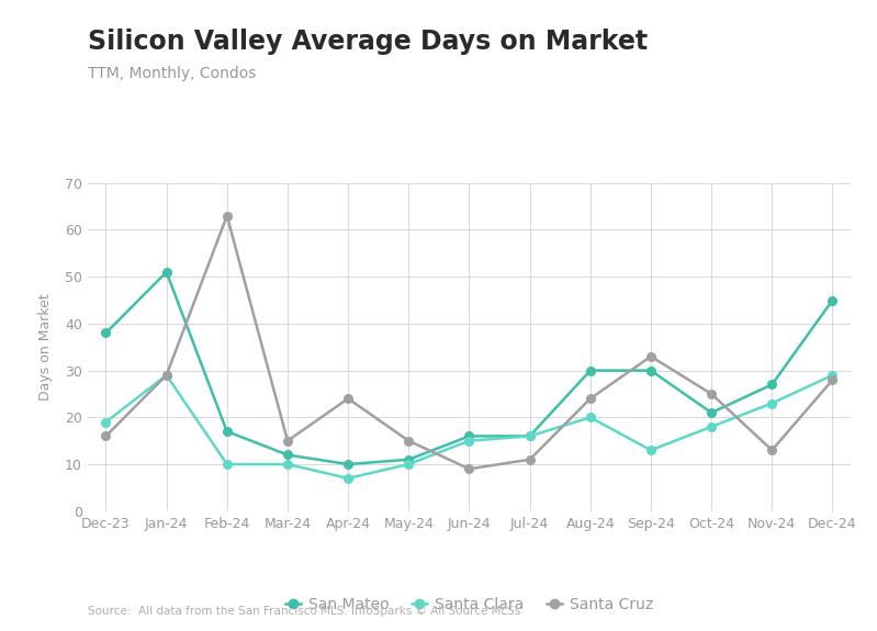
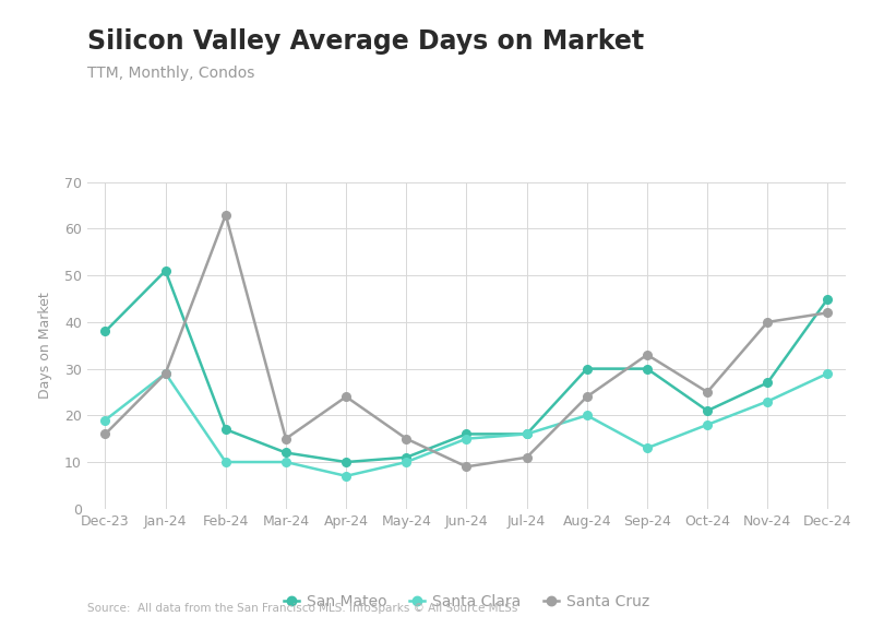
Santa Cruz/Nov-24: 13 -> 40
Santa Cruz/Dec-24: 28 -> 42
